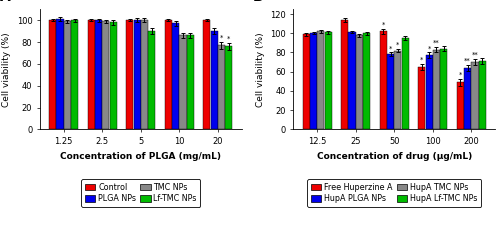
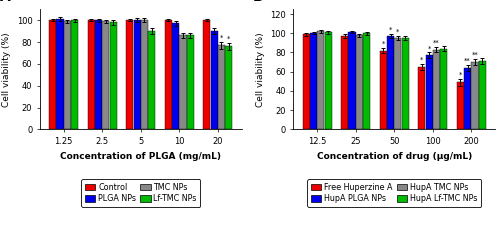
Free Huperzine A/25: 114 -> 97
Free Huperzine A/50: 102 -> 82
HupA PLGA NPs/50: 78 -> 97
HupA TMC NPs/50: 82 -> 95
